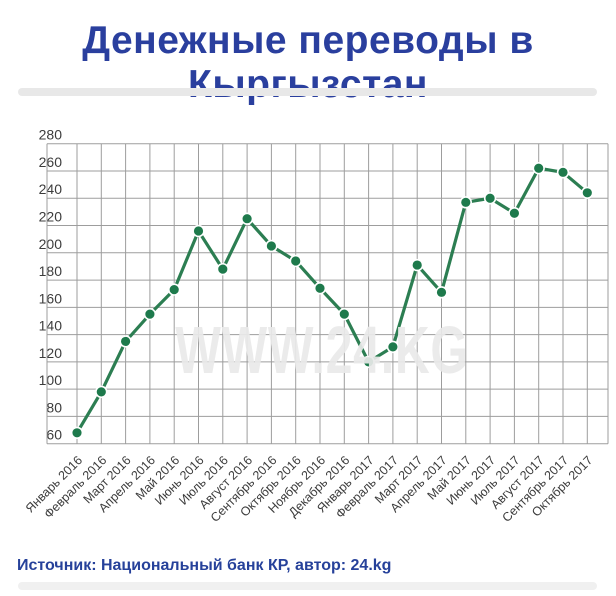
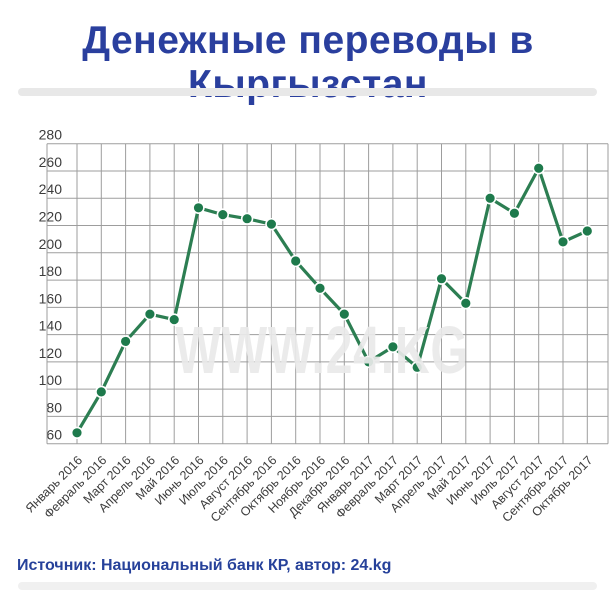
Май 2016: 173 -> 151
Июнь 2016: 216 -> 233
Июль 2016: 188 -> 228
Сентябрь 2016: 205 -> 221
Март 2017: 191 -> 116
Апрель 2017: 171 -> 181
Май 2017: 237 -> 163
Сентябрь 2017: 259 -> 208
Октябрь 2017: 244 -> 216
